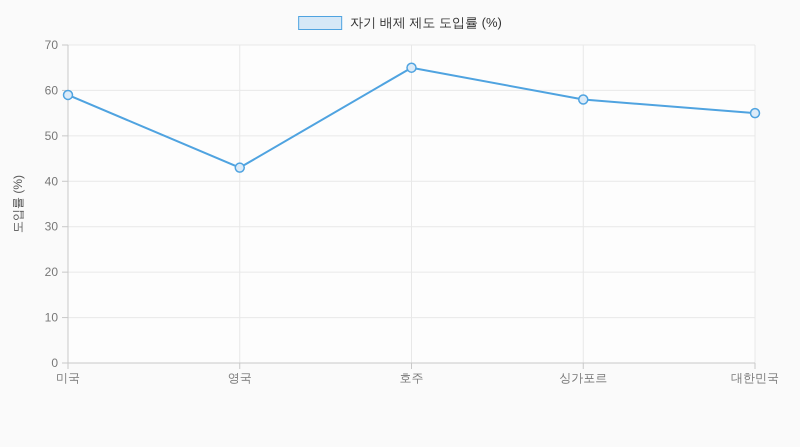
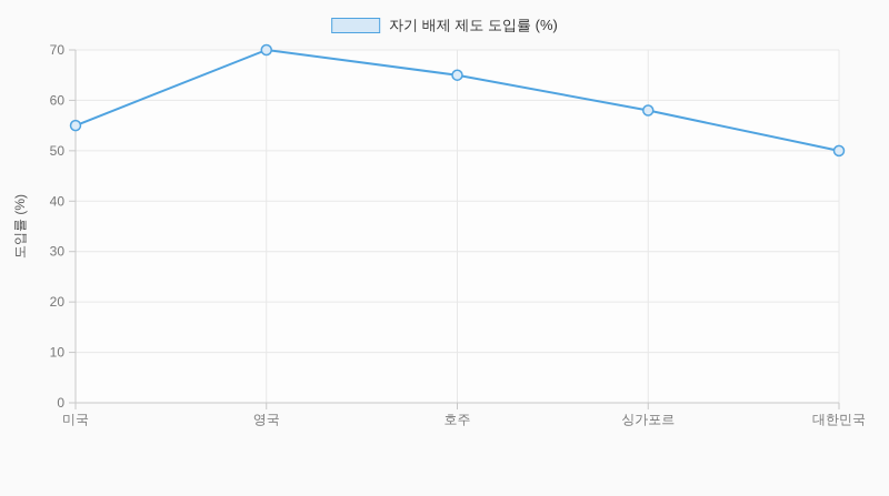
미국: 59 -> 55
영국: 43 -> 70
대한민국: 55 -> 50
